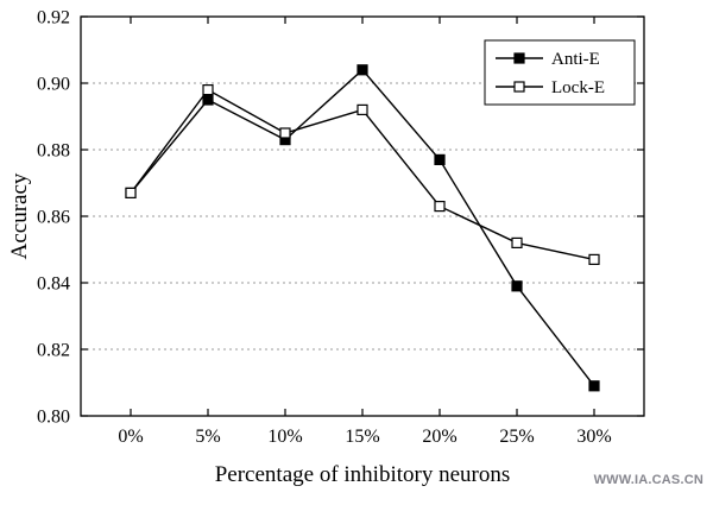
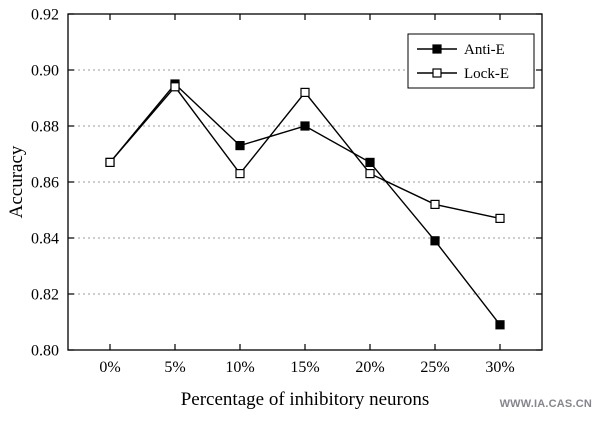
Lock-E/5%: 0.898 -> 0.894
Anti-E/10%: 0.883 -> 0.873
Lock-E/10%: 0.885 -> 0.863
Anti-E/15%: 0.904 -> 0.880
Anti-E/20%: 0.877 -> 0.867
